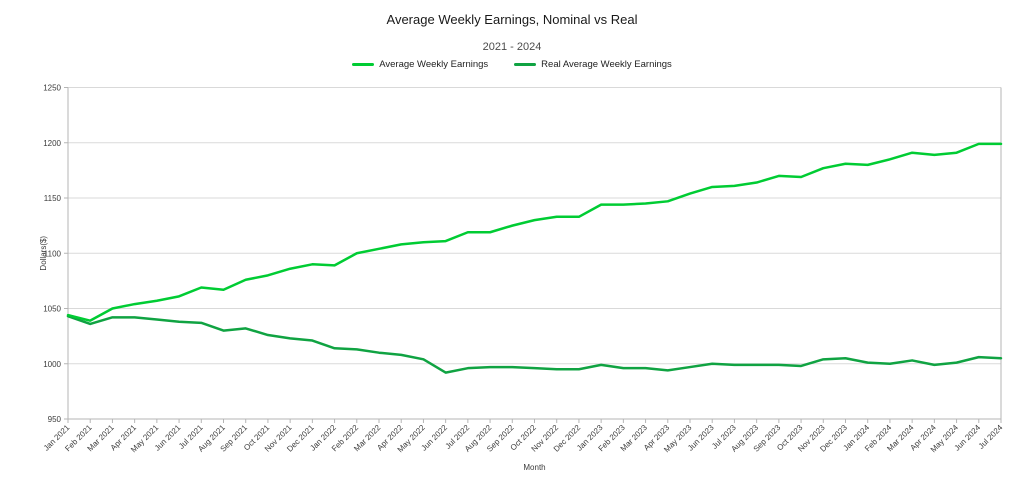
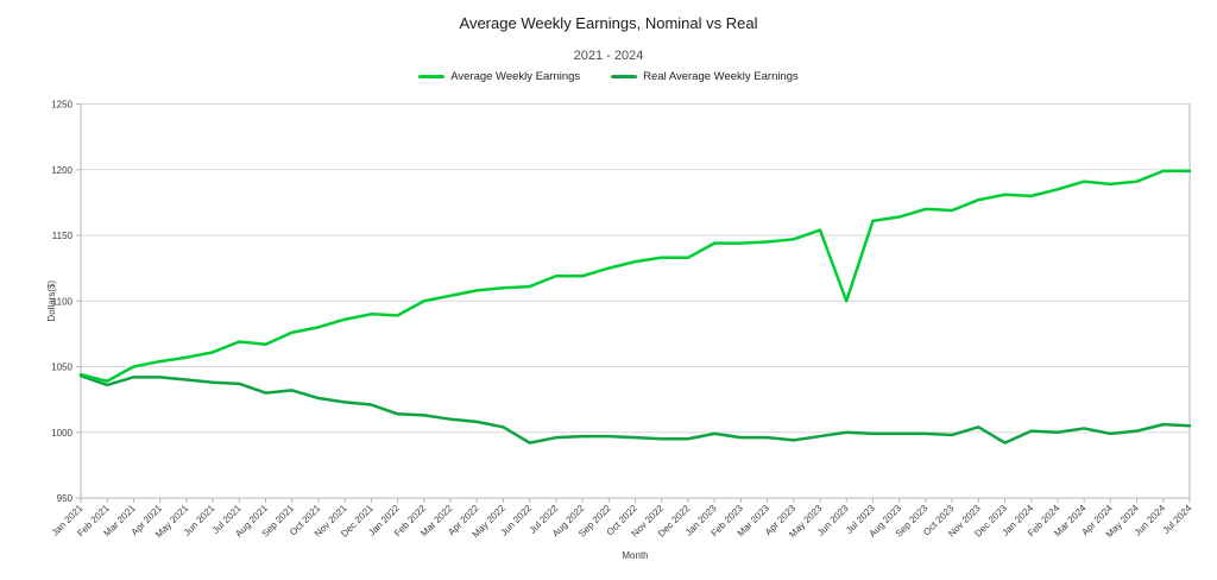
Average Weekly Earnings/Jun 2023: 1160 -> 1100
Real Average Weekly Earnings/Dec 2023: 1005 -> 992
